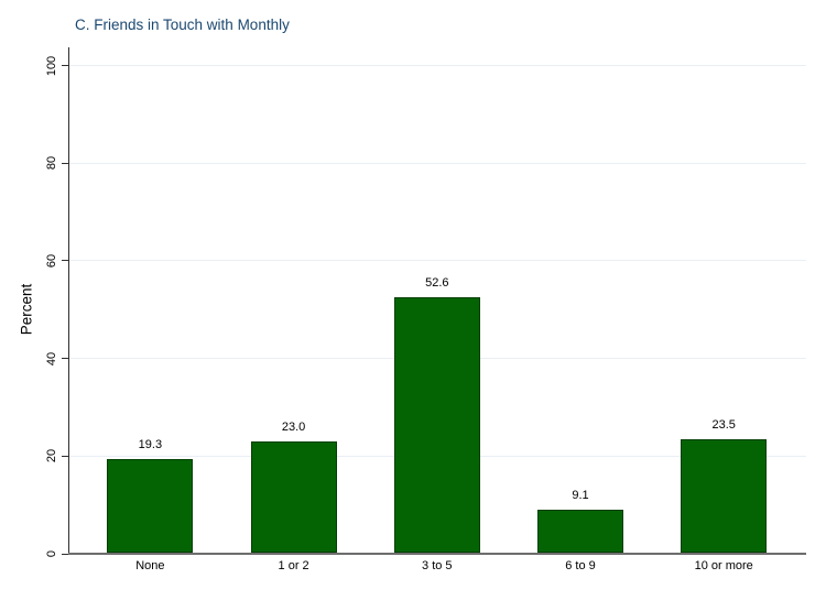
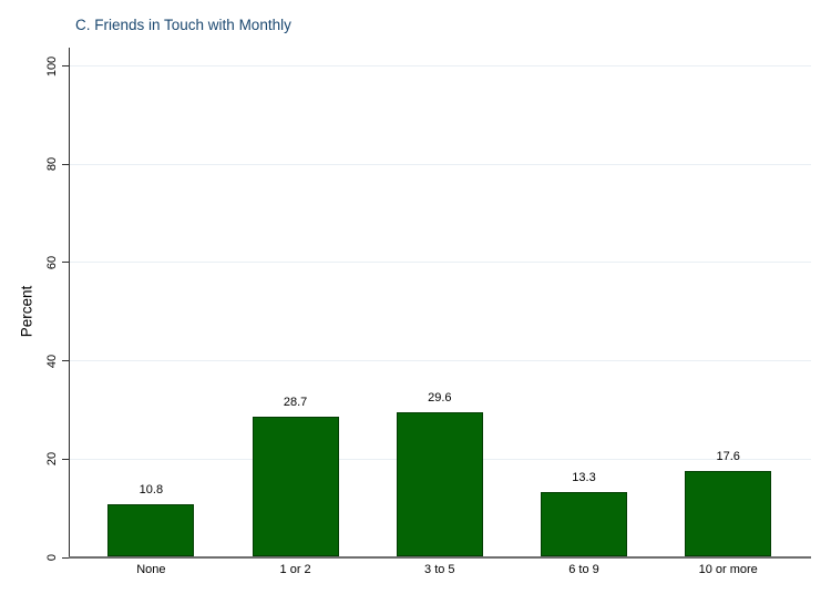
None: 19.3 -> 10.8
1 or 2: 23.0 -> 28.7
3 to 5: 52.6 -> 29.6
6 to 9: 9.1 -> 13.3
10 or more: 23.5 -> 17.6
